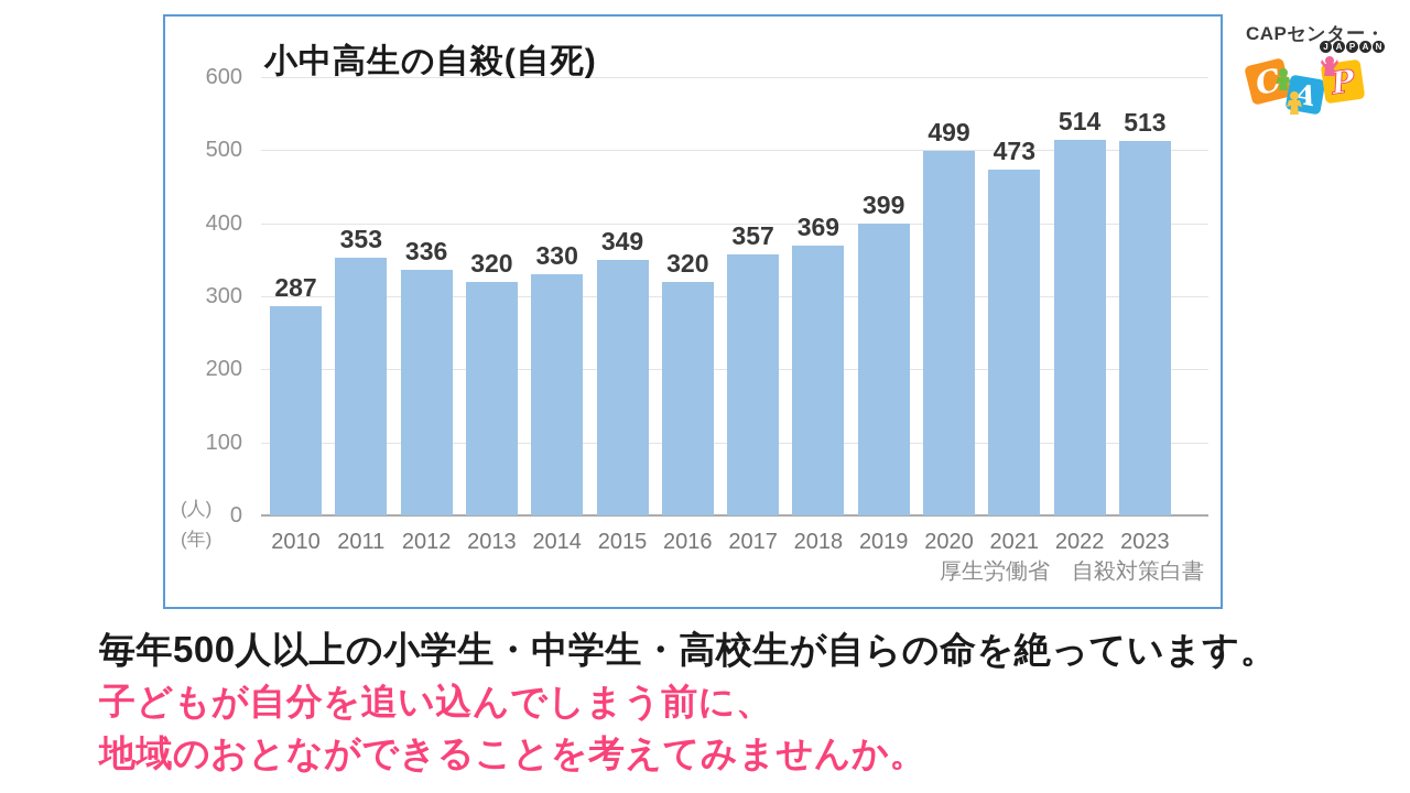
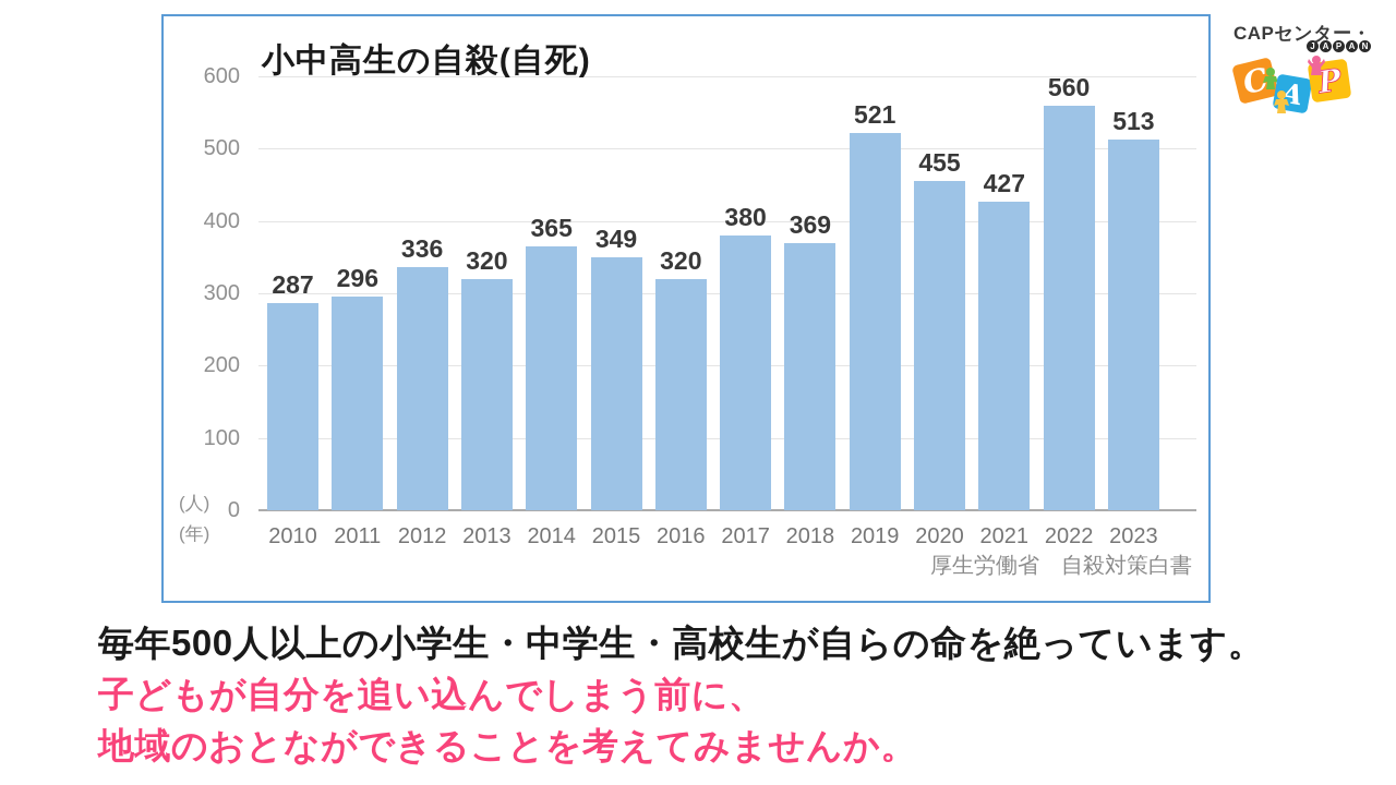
2011: 353 -> 296
2014: 330 -> 365
2017: 357 -> 380
2019: 399 -> 521
2020: 499 -> 455
2021: 473 -> 427
2022: 514 -> 560
